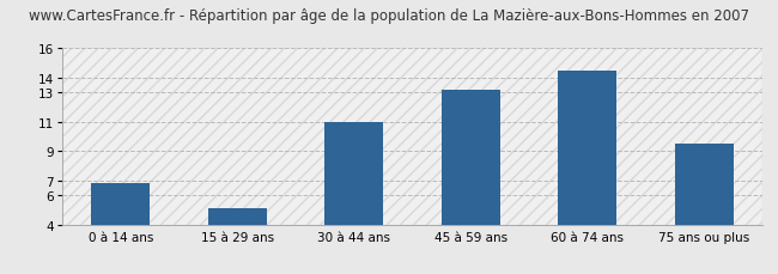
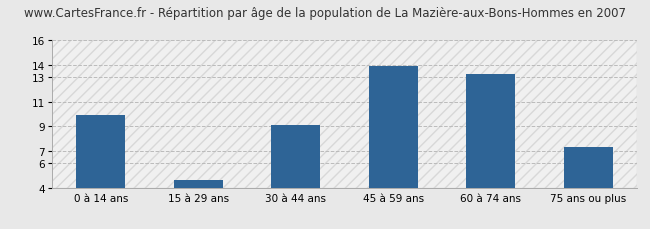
0 à 14 ans: 6.8 -> 9.9
15 à 29 ans: 5.1 -> 4.6
30 à 44 ans: 11.0 -> 9.1
45 à 59 ans: 13.2 -> 13.9
60 à 74 ans: 14.5 -> 13.3
75 ans ou plus: 9.5 -> 7.3
